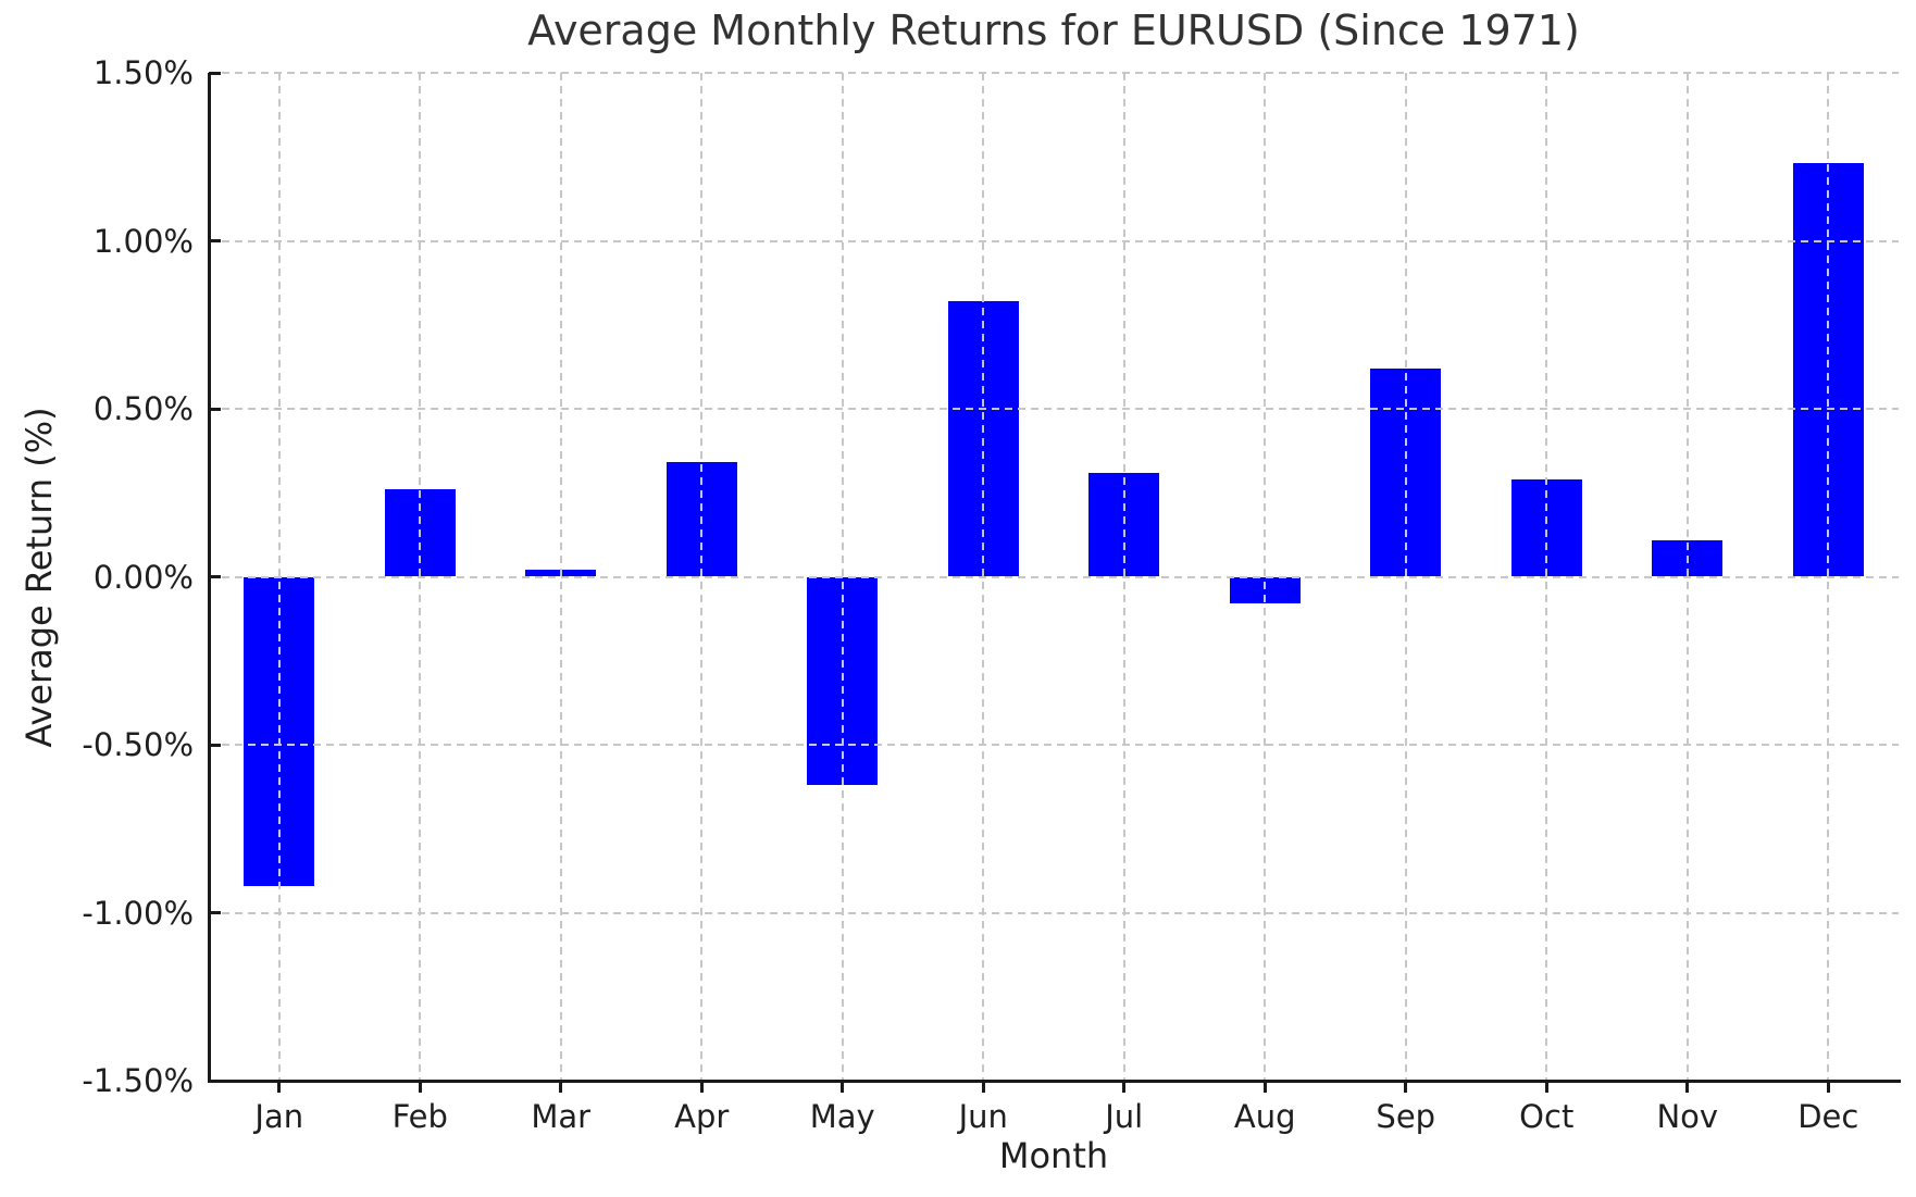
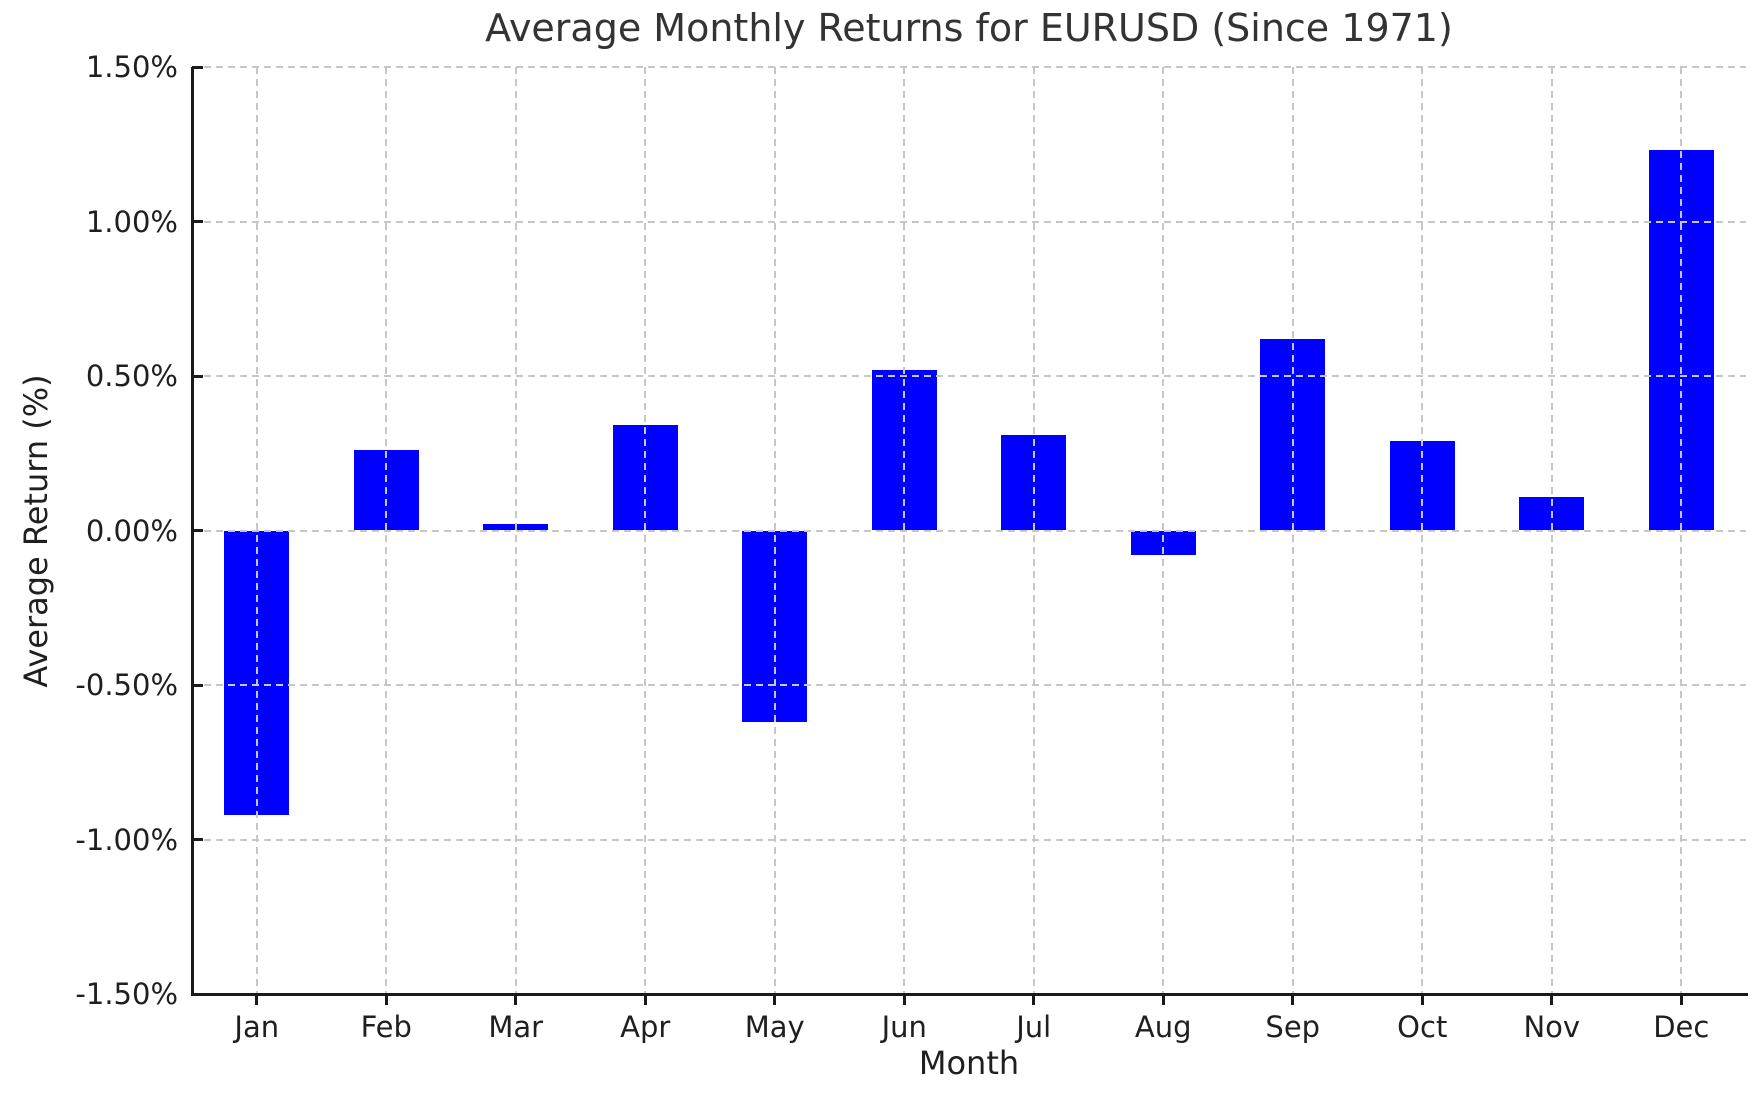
Jun: 0.82% -> 0.52%
